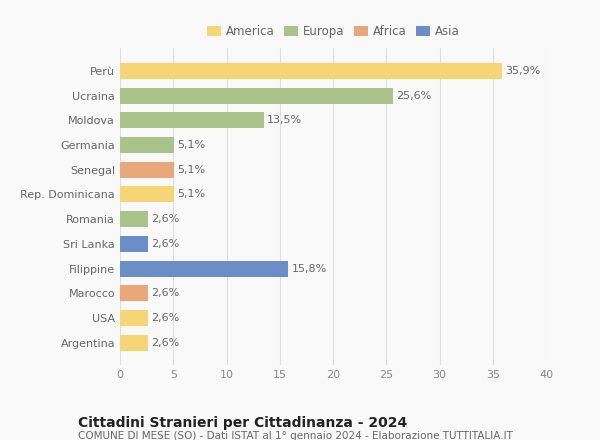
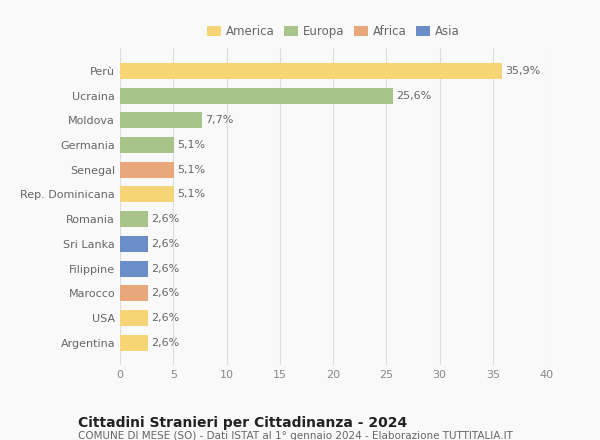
Moldova: 13,5% -> 7,7%
Filippine: 15,8% -> 2,6%
